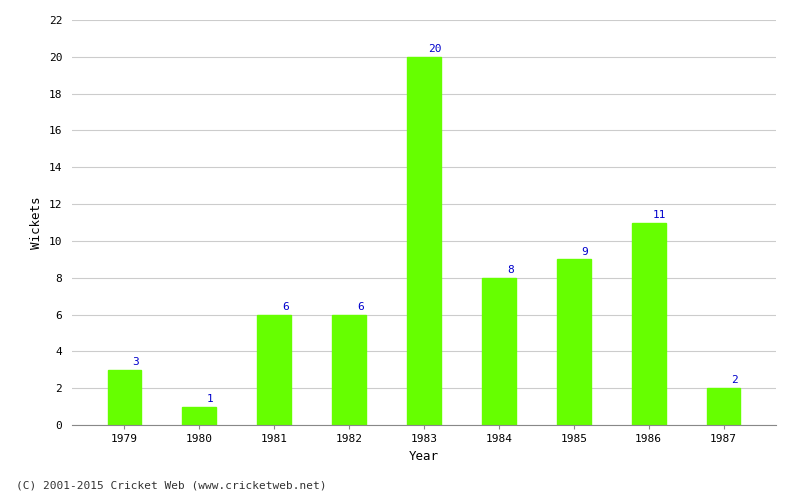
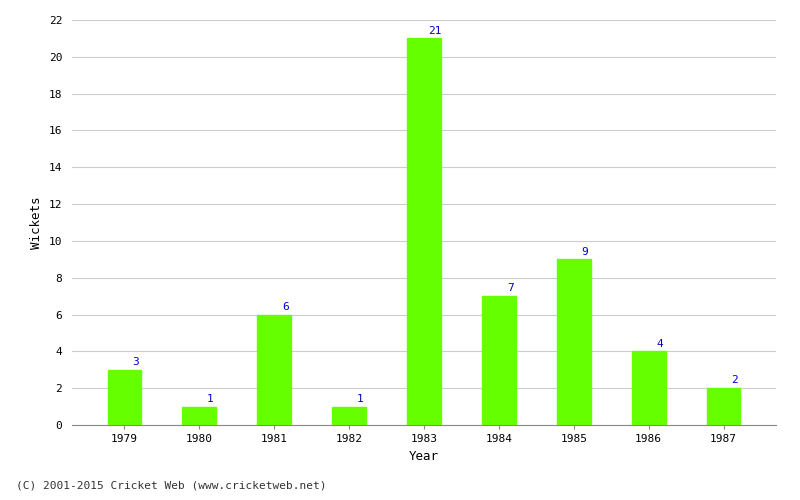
1982: 6 -> 1
1983: 20 -> 21
1984: 8 -> 7
1986: 11 -> 4
